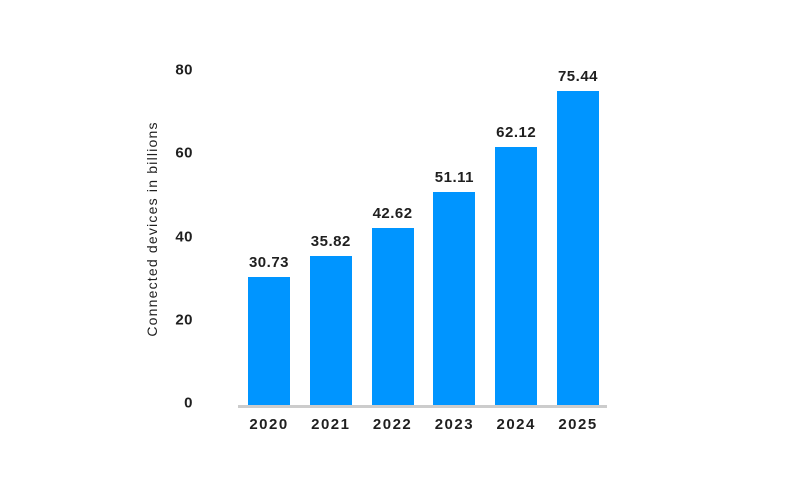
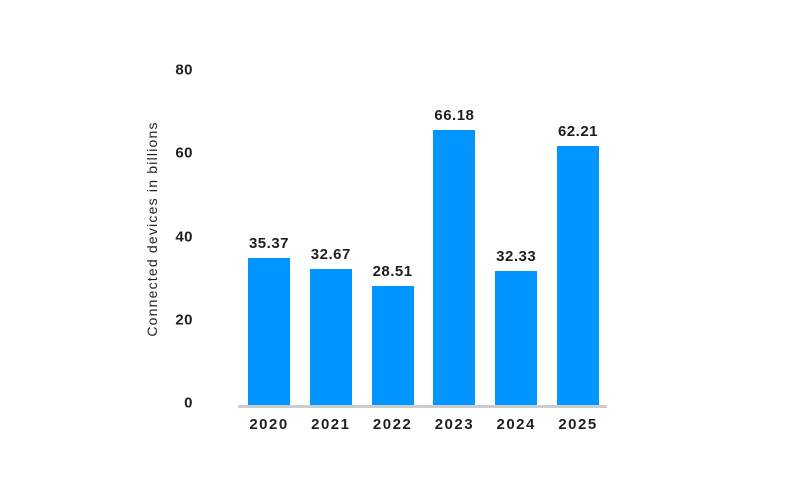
2020: 30.73 -> 35.37
2021: 35.82 -> 32.67
2022: 42.62 -> 28.51
2023: 51.11 -> 66.18
2024: 62.12 -> 32.33
2025: 75.44 -> 62.21
